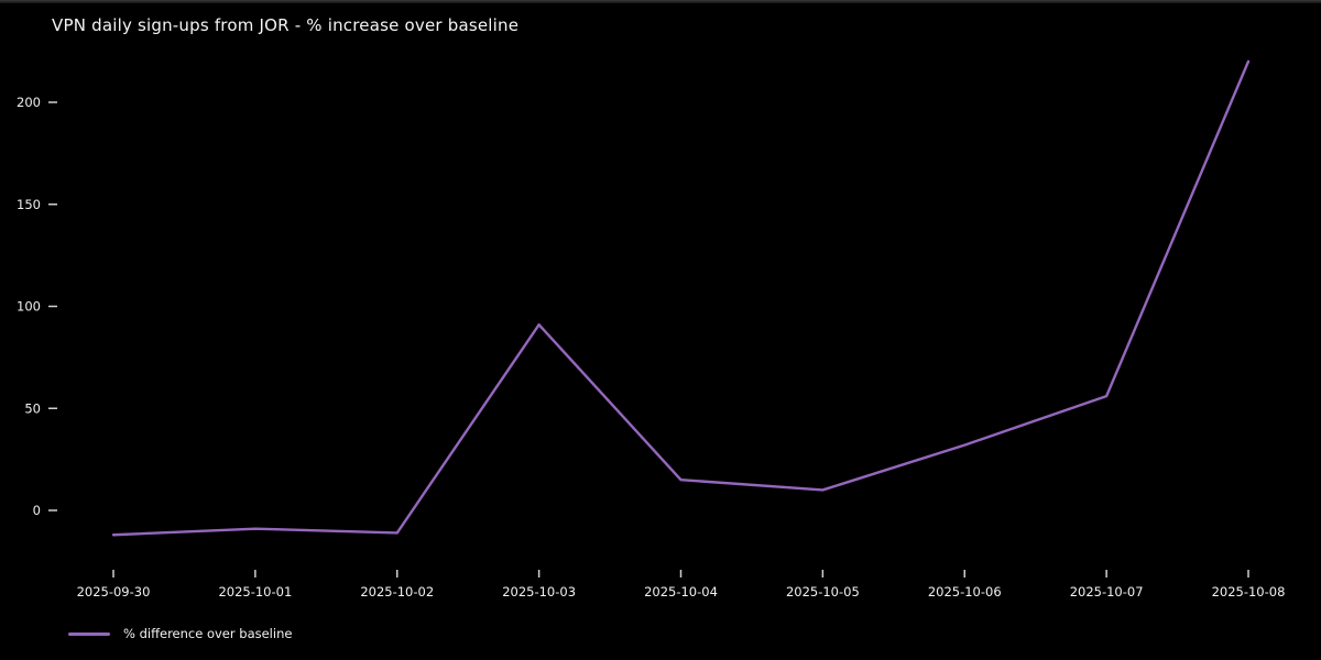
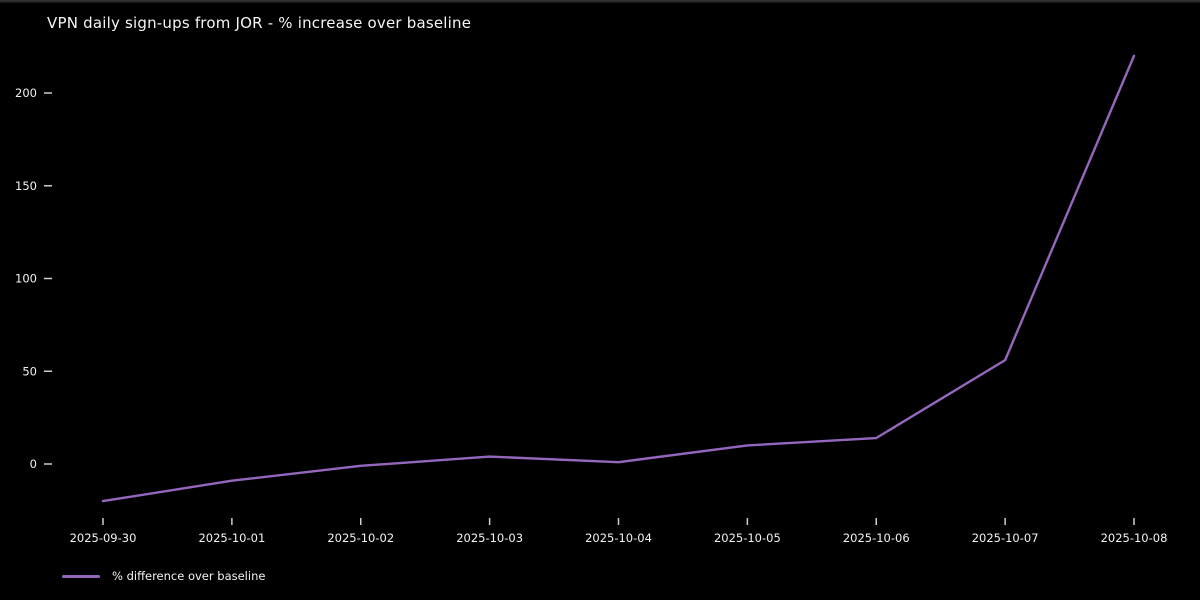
2025-09-30: -12 -> -20
2025-10-02: -11 -> -1
2025-10-03: 91 -> 4
2025-10-04: 15 -> 1
2025-10-06: 32 -> 14
